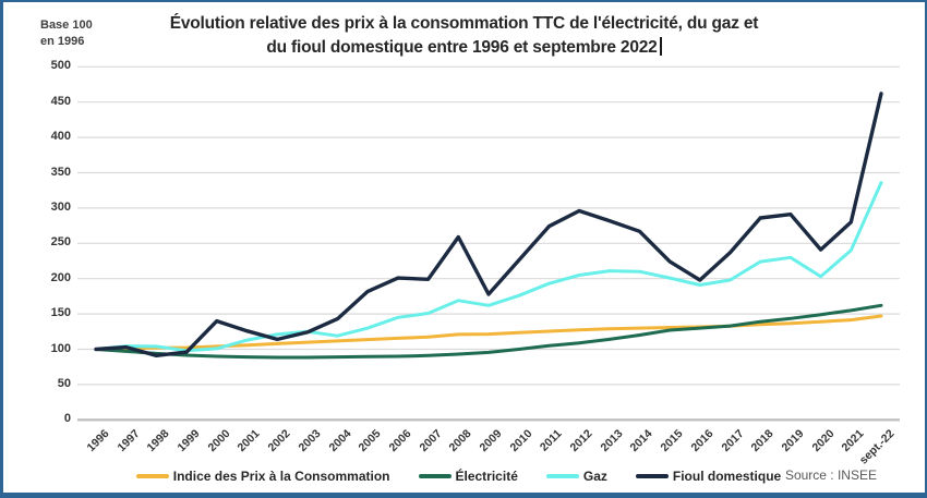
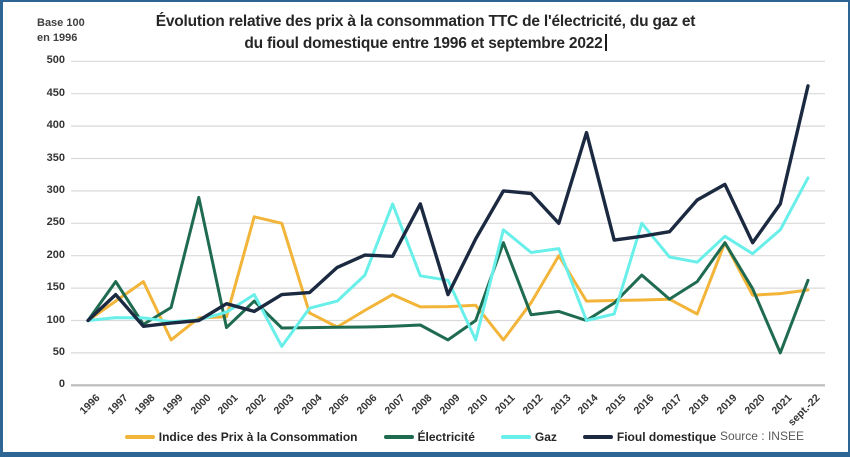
Indice des Prix à la Consommation/1997: 100 -> 130
Électricité/1997: 100 -> 160
Fioul domestique/1997: 100 -> 140
Indice des Prix à la Consommation/1998: 100 -> 160
Indice des Prix à la Consommation/1999: 100 -> 70
Électricité/1999: 90 -> 120
Électricité/2000: 90 -> 290
Fioul domestique/2000: 140 -> 100
Indice des Prix à la Consommation/2002: 110 -> 260
Électricité/2002: 90 -> 130
Gaz/2002: 120 -> 140
Indice des Prix à la Consommation/2003: 110 -> 250
Gaz/2003: 120 -> 60
Fioul domestique/2003: 120 -> 140
Indice des Prix à la Consommation/2005: 110 -> 90
Gaz/2006: 140 -> 170
Indice des Prix à la Consommation/2007: 120 -> 140
Gaz/2007: 150 -> 280
Fioul domestique/2008: 260 -> 280
Électricité/2009: 100 -> 70
Fioul domestique/2009: 180 -> 140
Gaz/2010: 180 -> 70
Indice des Prix à la Consommation/2011: 130 -> 70
Électricité/2011: 100 -> 220
Gaz/2011: 190 -> 240
Fioul domestique/2011: 270 -> 300
Indice des Prix à la Consommation/2013: 130 -> 200
Fioul domestique/2013: 280 -> 250
Électricité/2014: 120 -> 100
Gaz/2014: 210 -> 100
Fioul domestique/2014: 270 -> 390
Gaz/2015: 200 -> 110
Électricité/2016: 130 -> 170
Gaz/2016: 190 -> 250
Fioul domestique/2016: 200 -> 230
Indice des Prix à la Consommation/2018: 140 -> 110
Électricité/2018: 140 -> 160
Gaz/2018: 220 -> 190
Indice des Prix à la Consommation/2019: 140 -> 220
Électricité/2019: 140 -> 220
Fioul domestique/2019: 290 -> 310
Fioul domestique/2020: 240 -> 220
Électricité/2021: 160 -> 50
Gaz/sept.-22: 340 -> 320
